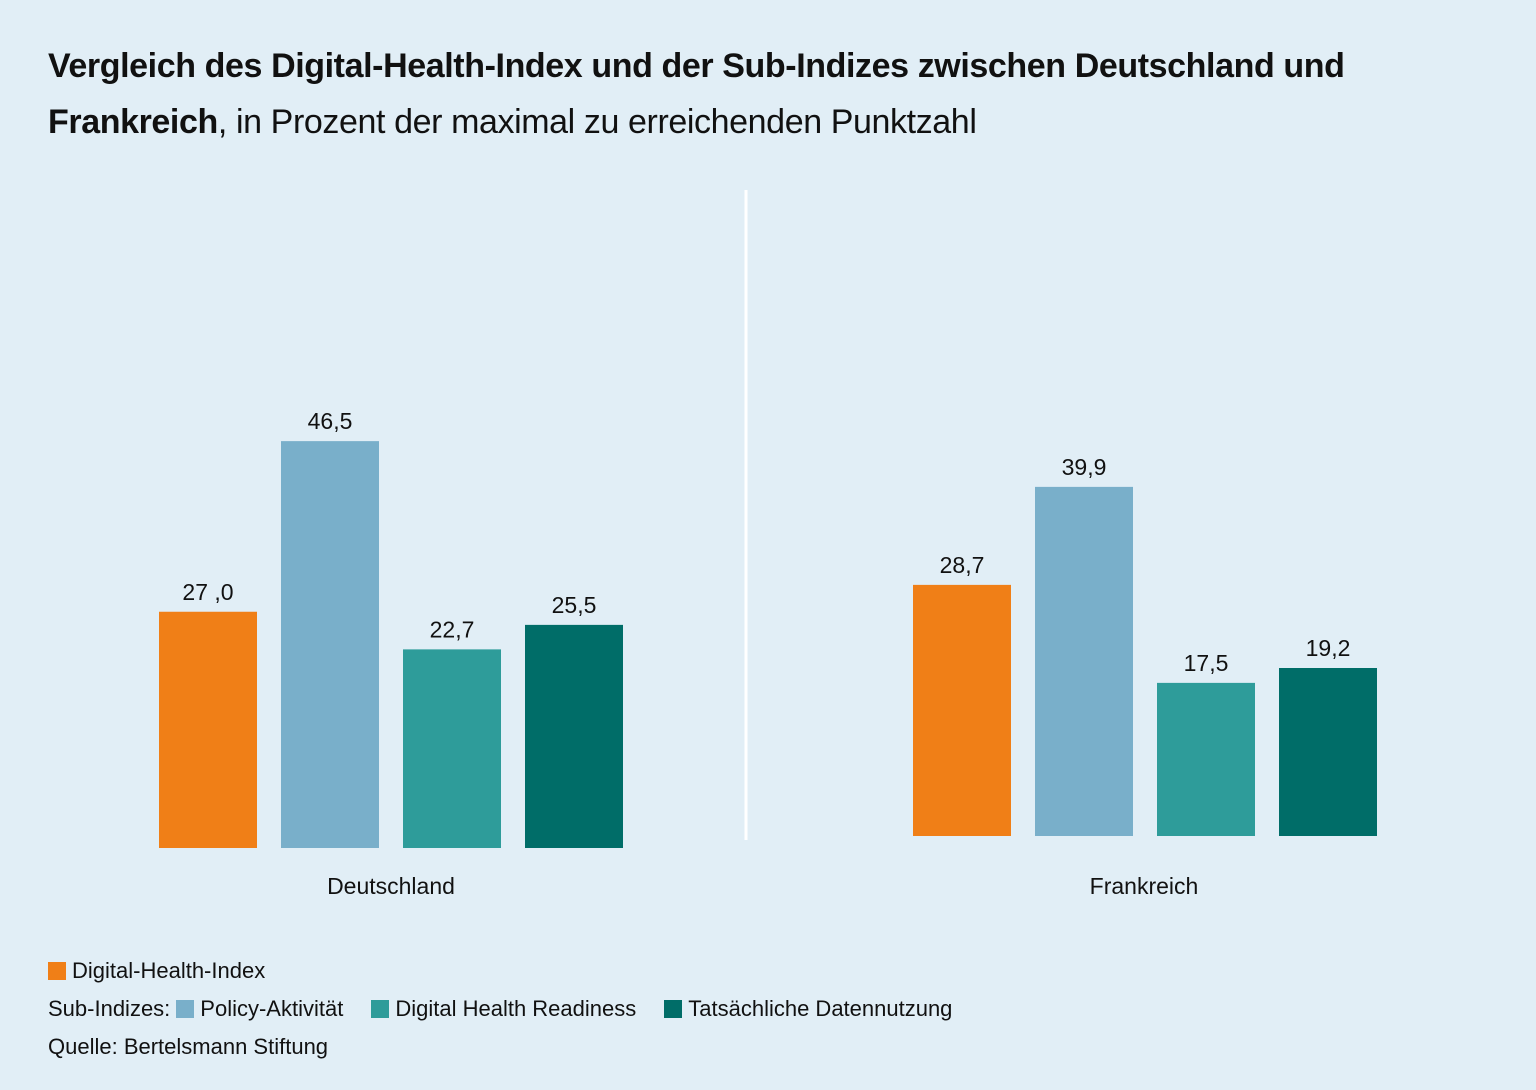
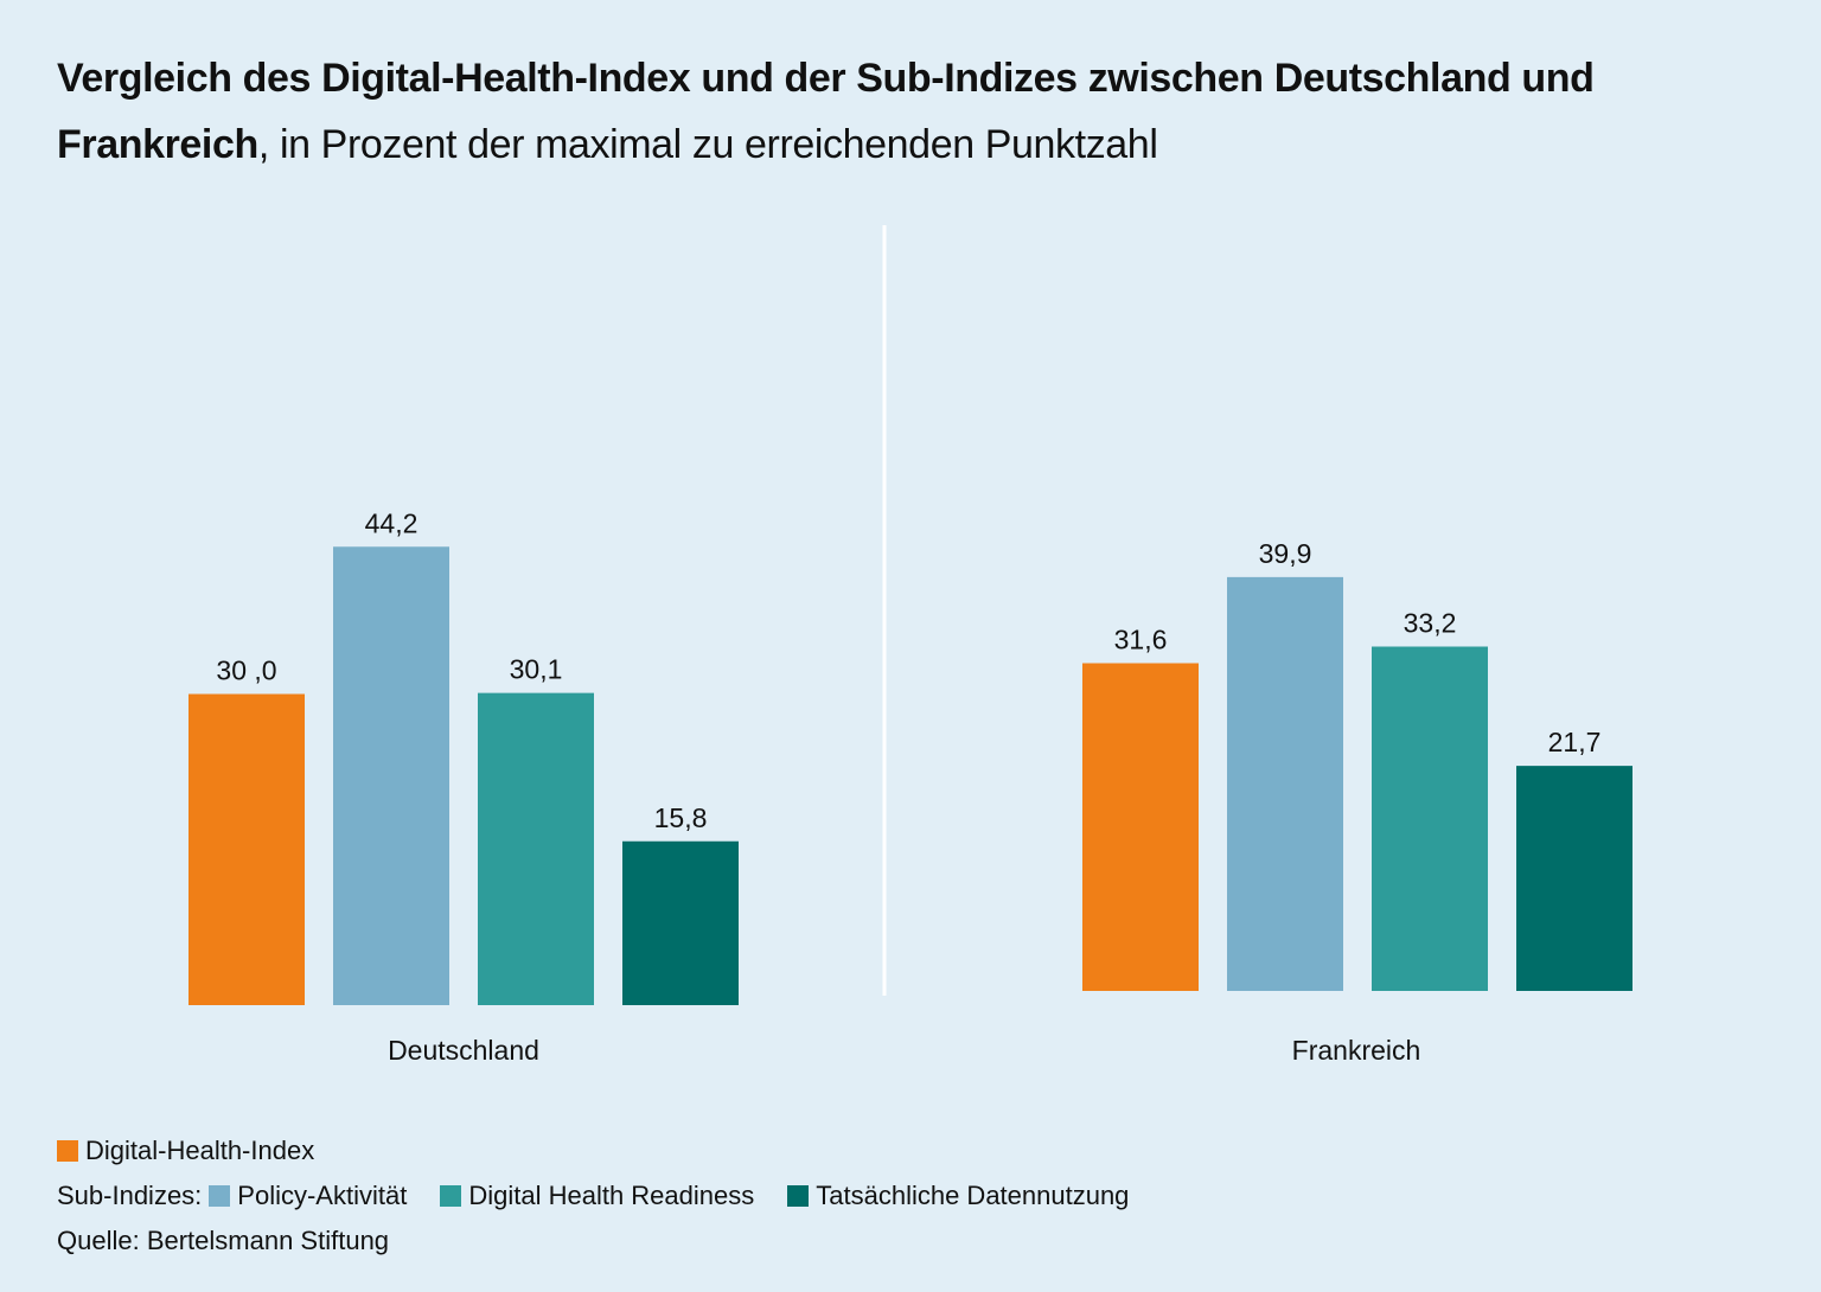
Digital-Health-Index/Deutschland: 27 -> 30
Policy-Aktivität/Deutschland: 46,5 -> 44,2
Digital Health Readiness/Deutschland: 22,7 -> 30,1
Tatsächliche Datennutzung/Deutschland: 25,5 -> 15,8
Digital-Health-Index/Frankreich: 28,7 -> 31,6
Digital Health Readiness/Frankreich: 17,5 -> 33,2
Tatsächliche Datennutzung/Frankreich: 19,2 -> 21,7
